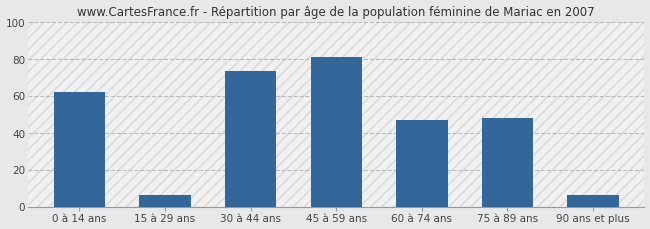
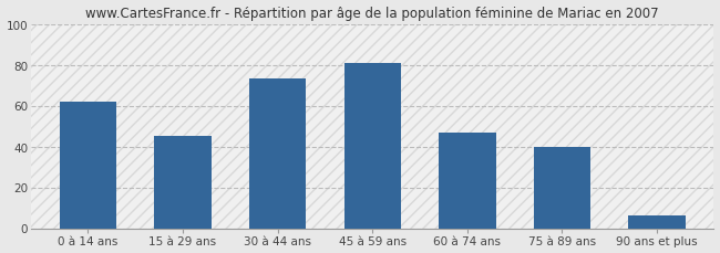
15 à 29 ans: 6 -> 45
75 à 89 ans: 48 -> 40
